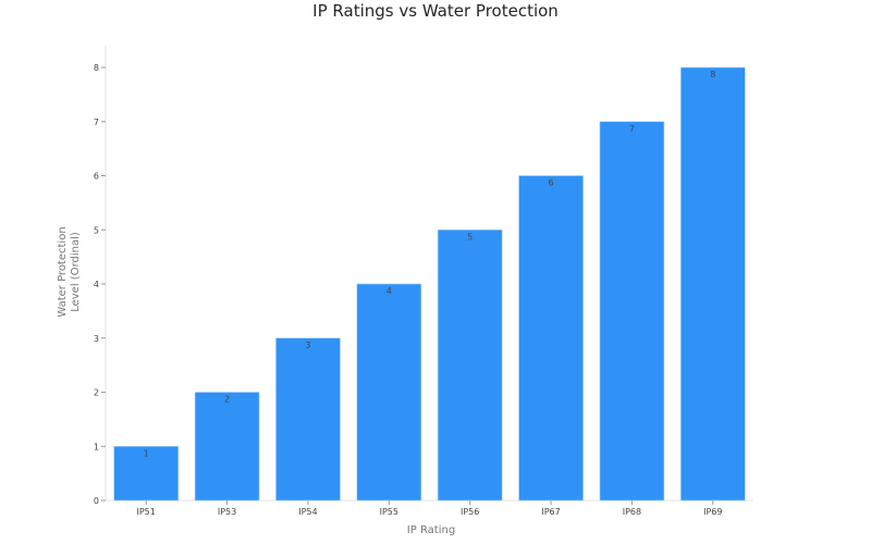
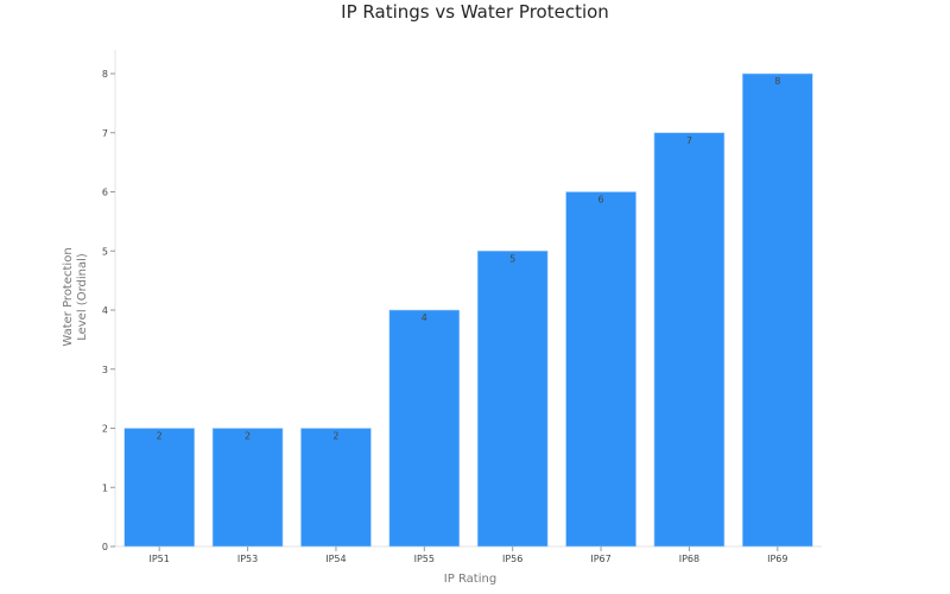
IP51: 1 -> 2
IP54: 3 -> 2
